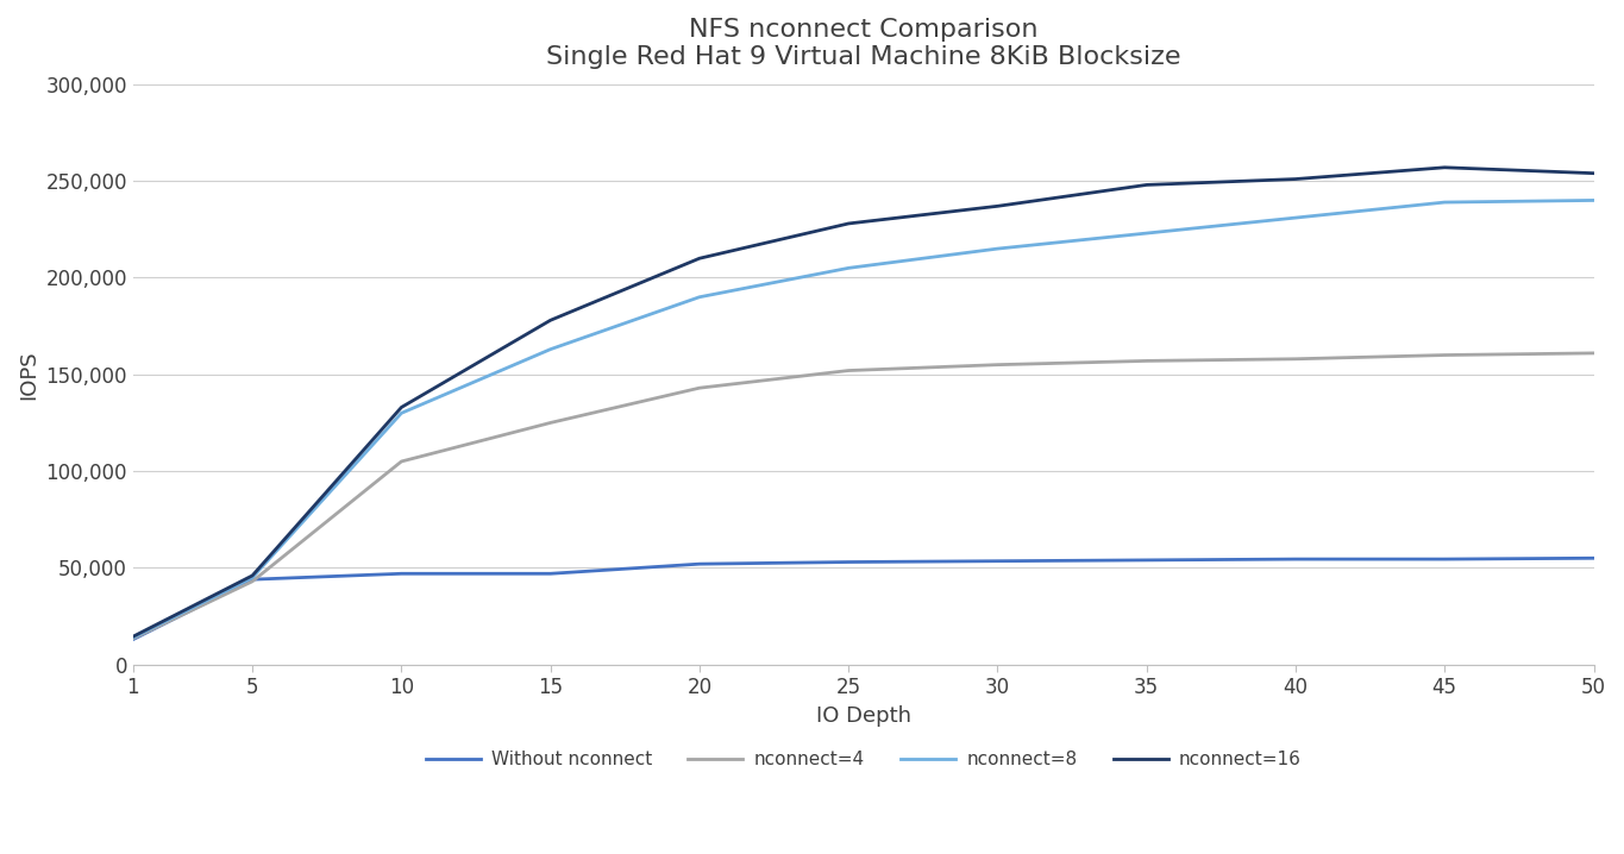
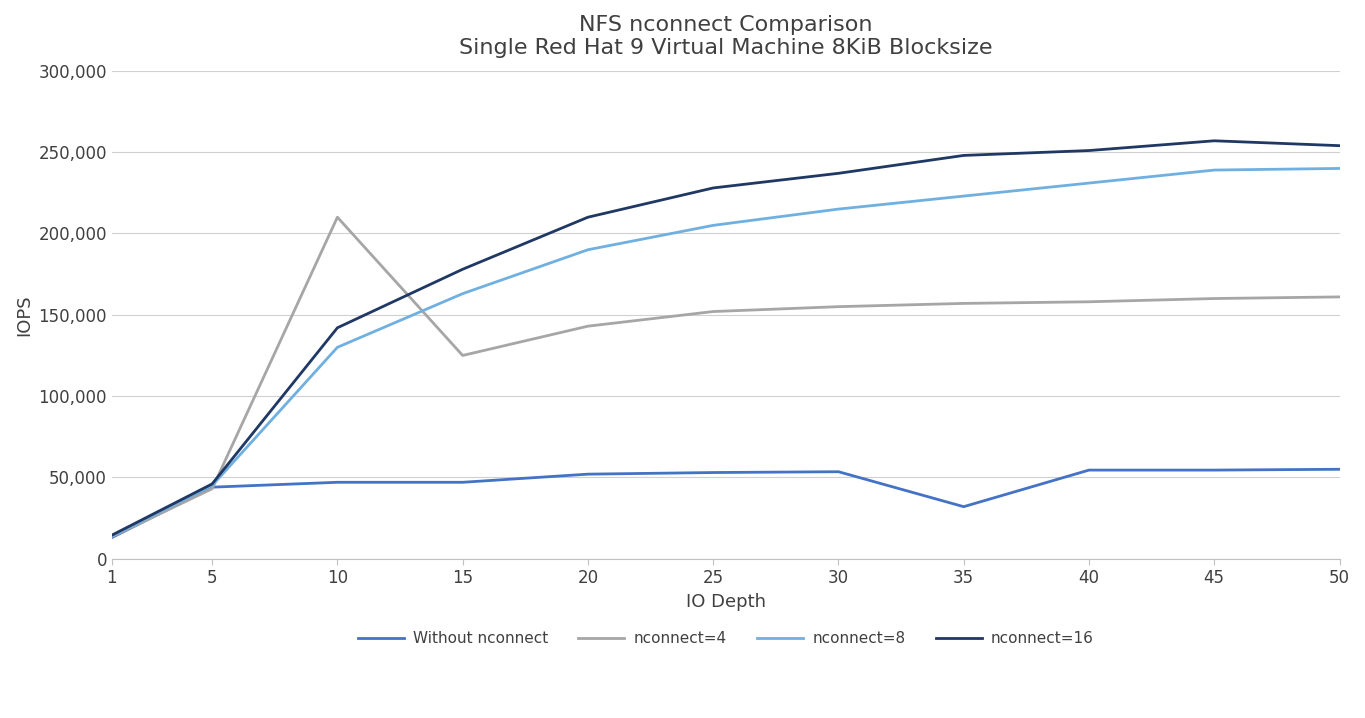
nconnect=4/10: 105,000 -> 210,000
nconnect=16/10: 133,000 -> 142,000
Without nconnect/35: 54,000 -> 32,000
